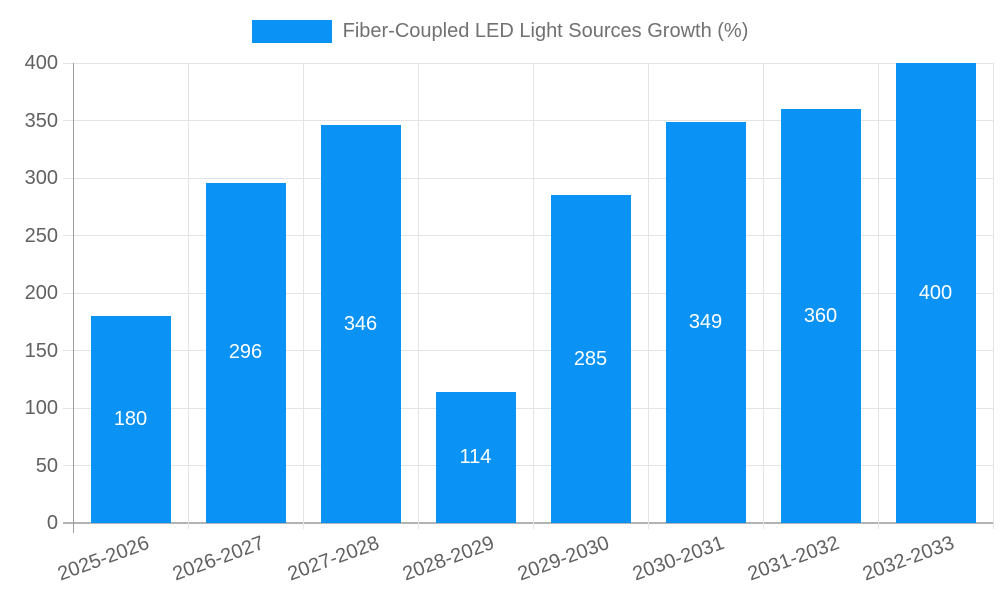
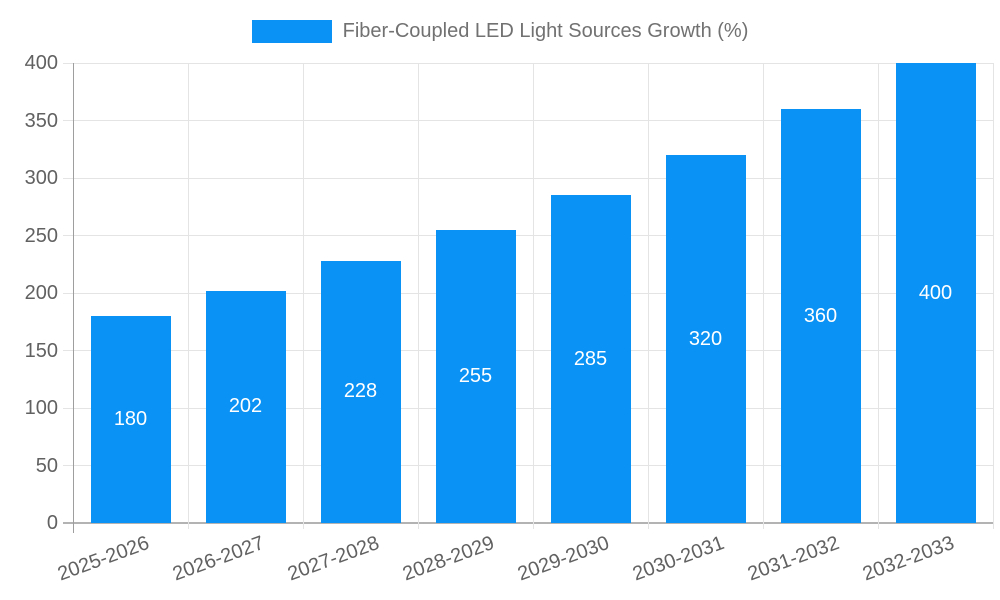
2026-2027: 296 -> 202
2027-2028: 346 -> 228
2028-2029: 114 -> 255
2030-2031: 349 -> 320
